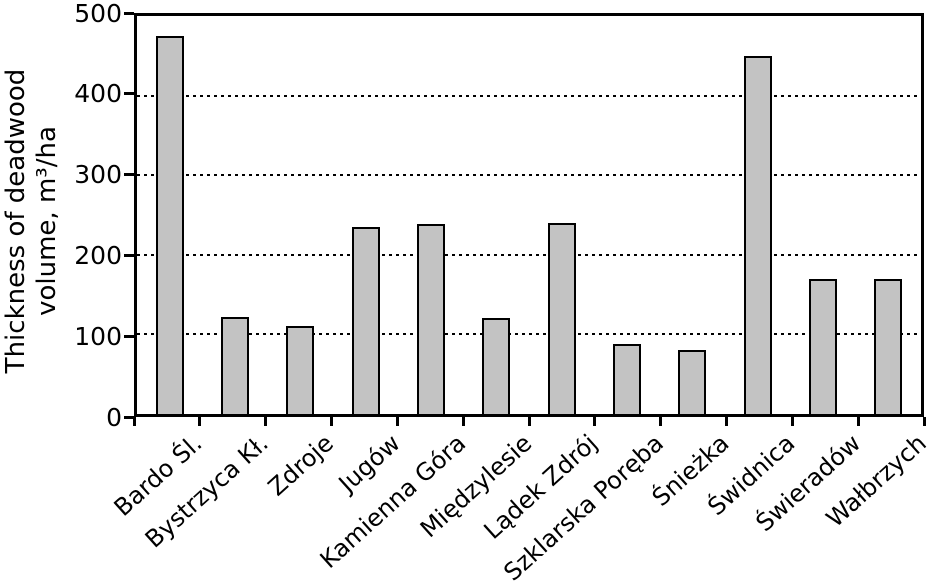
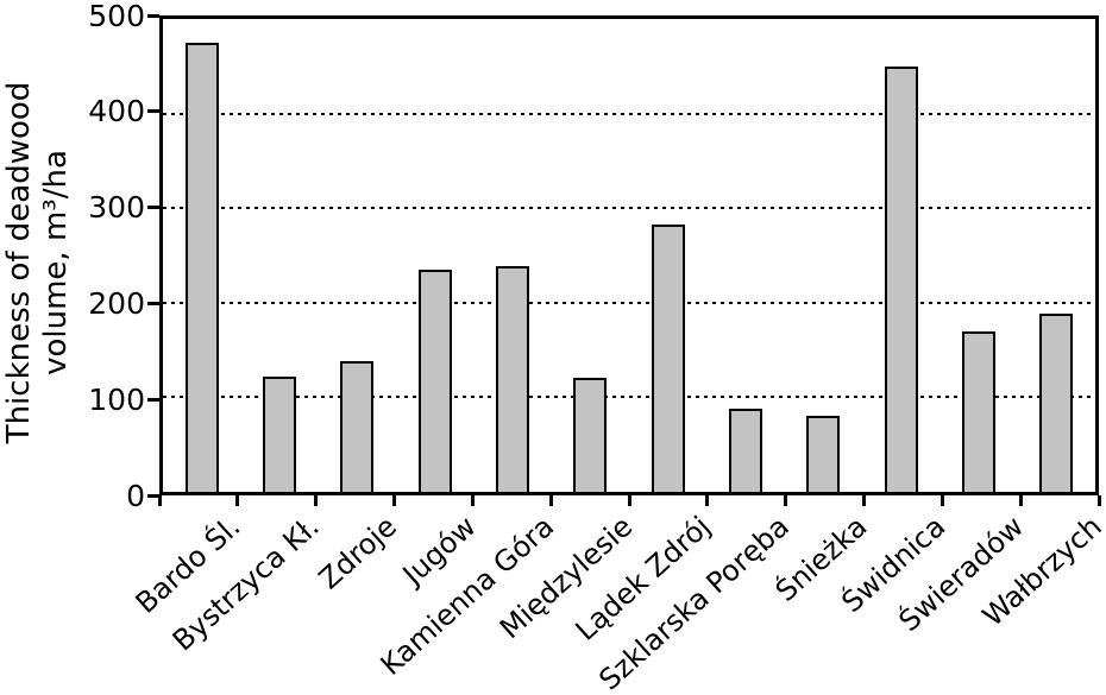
Zdroje: 110 -> 140
Lądek Zdrój: 240 -> 280
Wałbrzych: 170 -> 190
